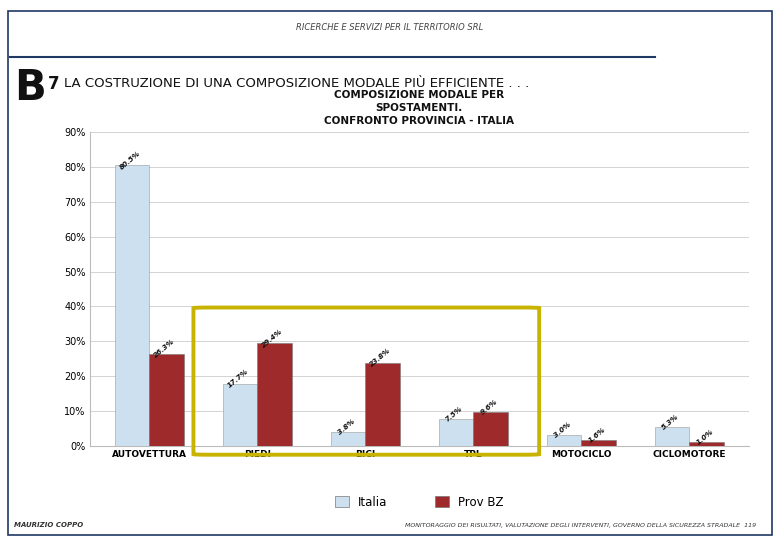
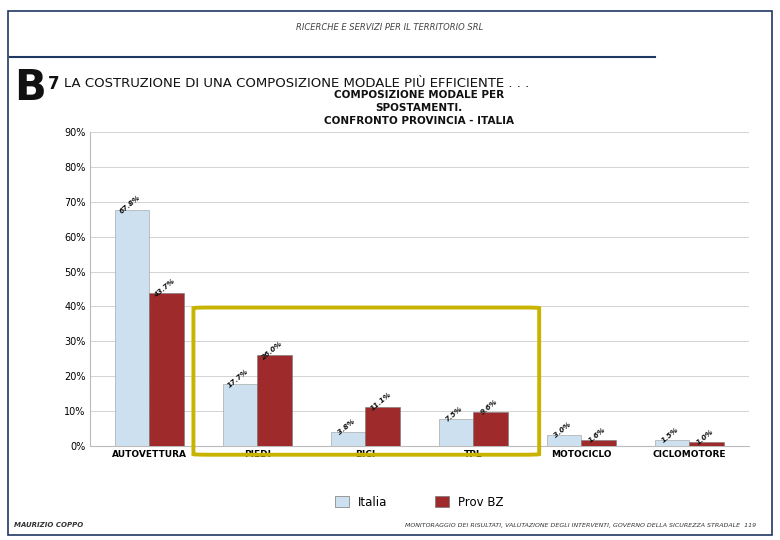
Italia/AUTOVETTURA: 80.5% -> 67.8%
Prov BZ/AUTOVETTURA: 26.3% -> 43.7%
Prov BZ/PIEDI: 29.4% -> 26.0%
Prov BZ/BICI: 23.8% -> 11.1%
Italia/CICLOMOTORE: 5.3% -> 1.5%
